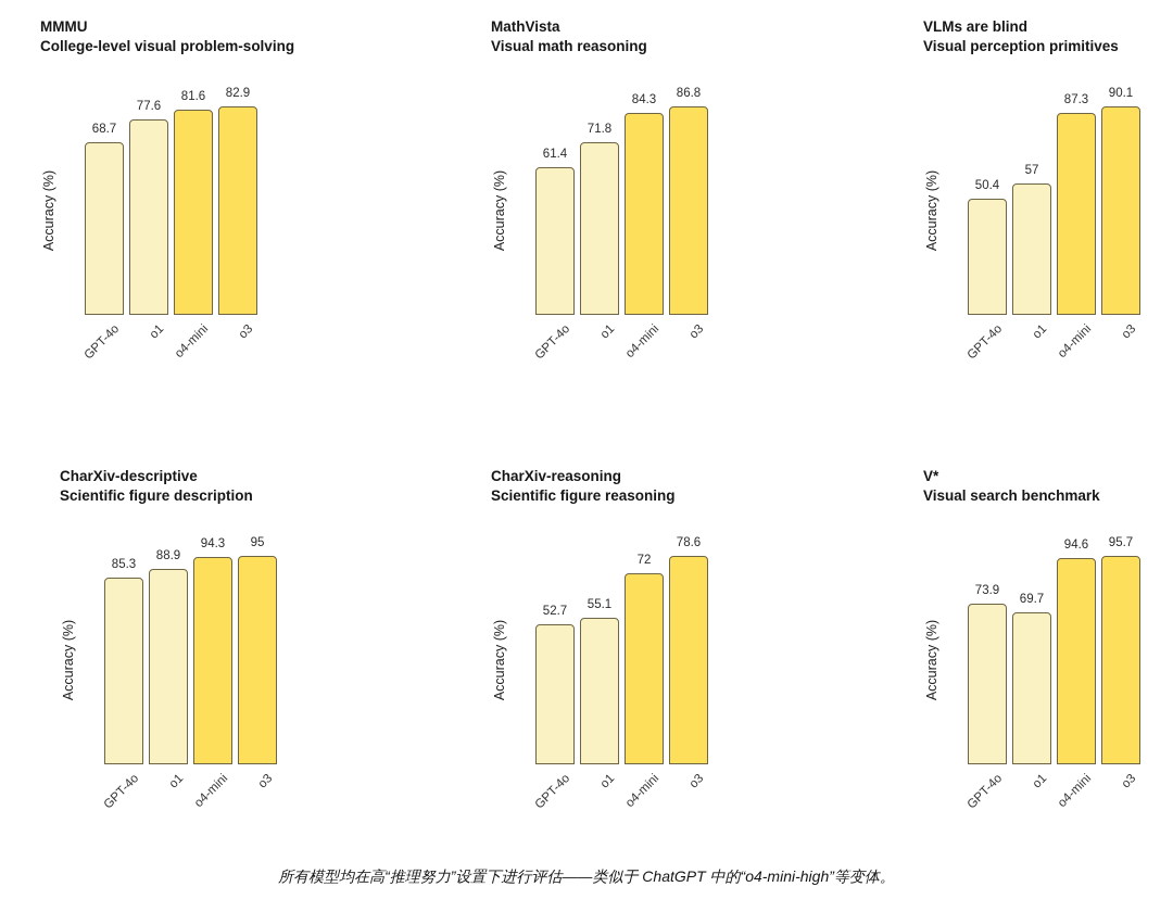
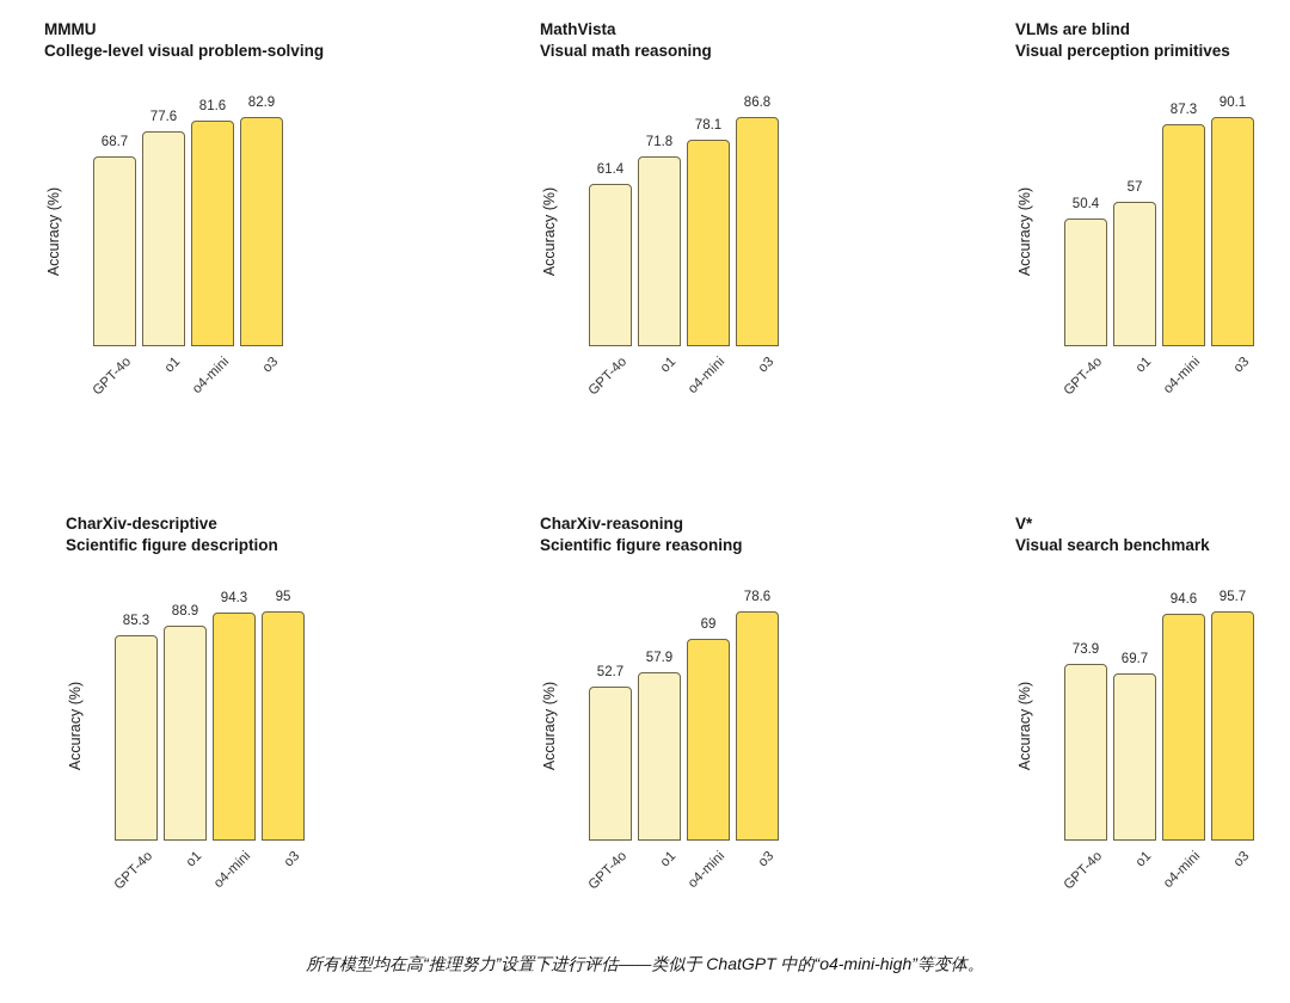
MathVista/o4-mini: 84.3 -> 78.1
CharXiv-reasoning/o1: 55.1 -> 57.9
CharXiv-reasoning/o4-mini: 72 -> 69
